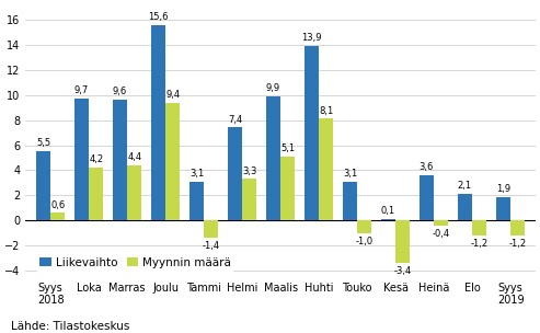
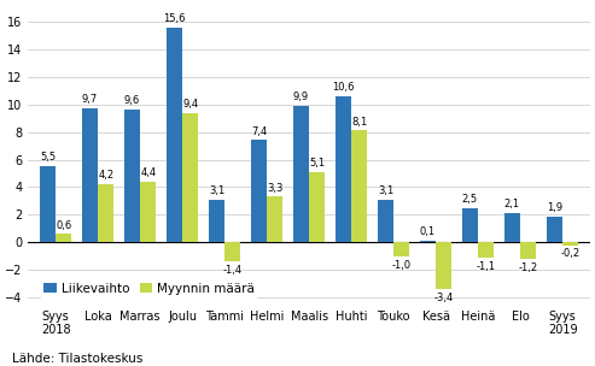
Liikevaihto/Huhti: 13,9 -> 10,6
Liikevaihto/Heinä: 3,6 -> 2,5
Myynnin määrä/Heinä: -0,4 -> -1,1
Myynnin määrä/Syys 2019: -1,2 -> -0,2
